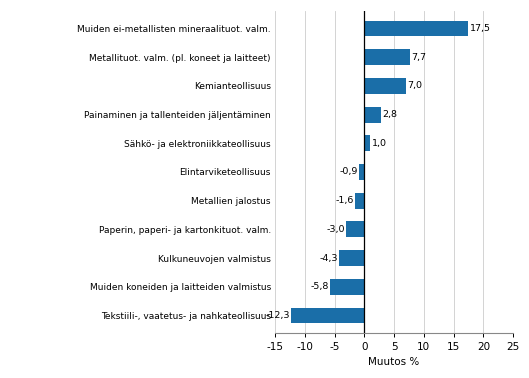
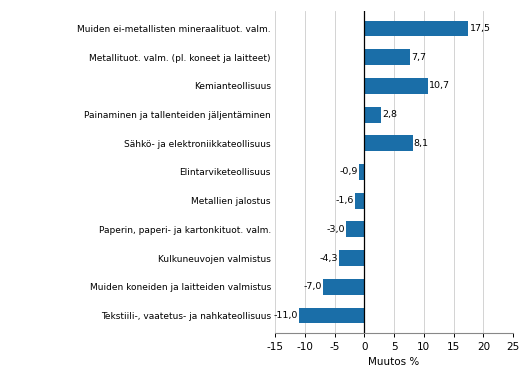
Kemianteollisuus: 7,0 -> 10,7
Sähkö- ja elektroniikkateollisuus: 1,0 -> 8,1
Muiden koneiden ja laitteiden valmistus: -5,8 -> -7,0
Tekstiili-, vaatetus- ja nahkateollisuus: -12.3 -> -11.0
